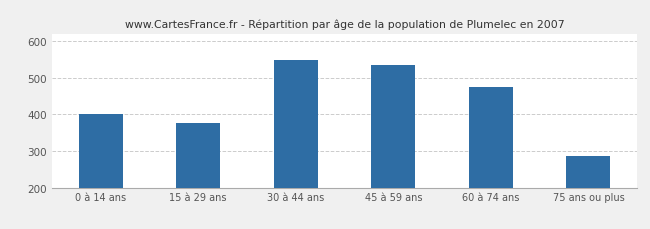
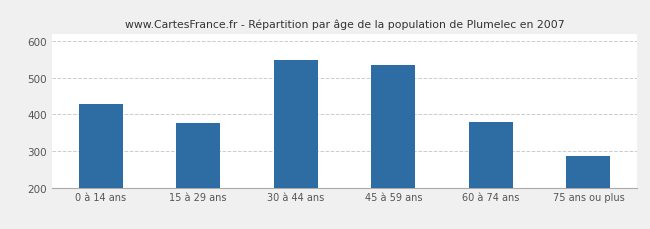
0 à 14 ans: 400 -> 428
60 à 74 ans: 475 -> 380
